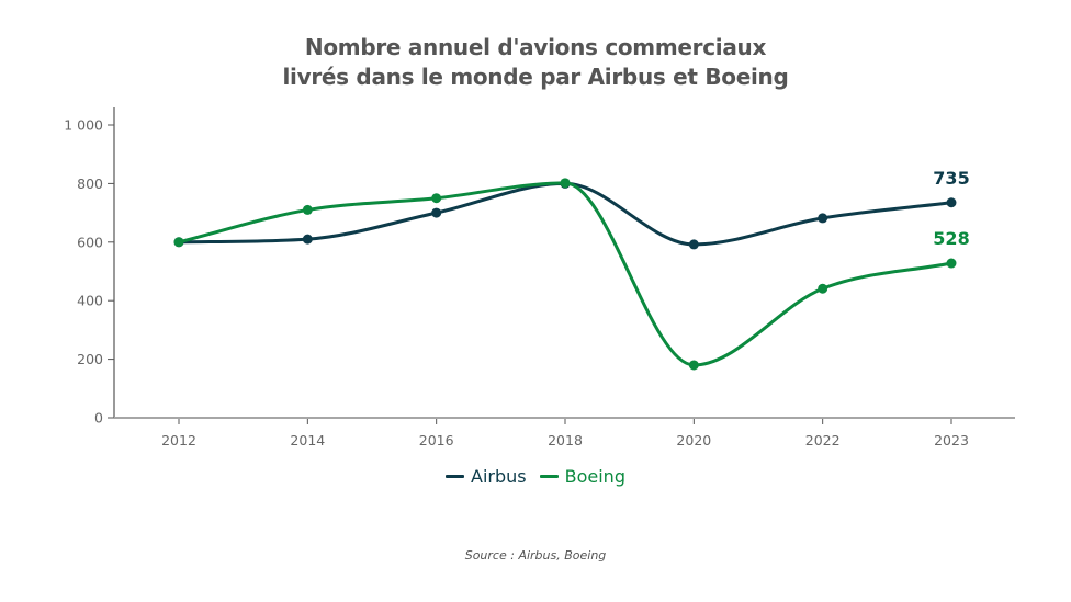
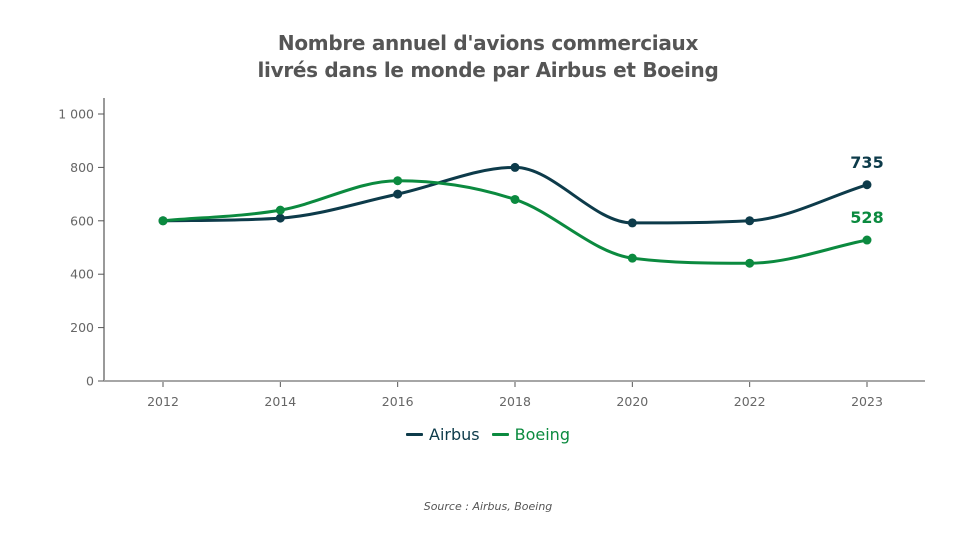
Boeing/2014: 710 -> 640
Boeing/2018: 800 -> 680
Boeing/2020: 180 -> 460
Airbus/2022: 680 -> 600
